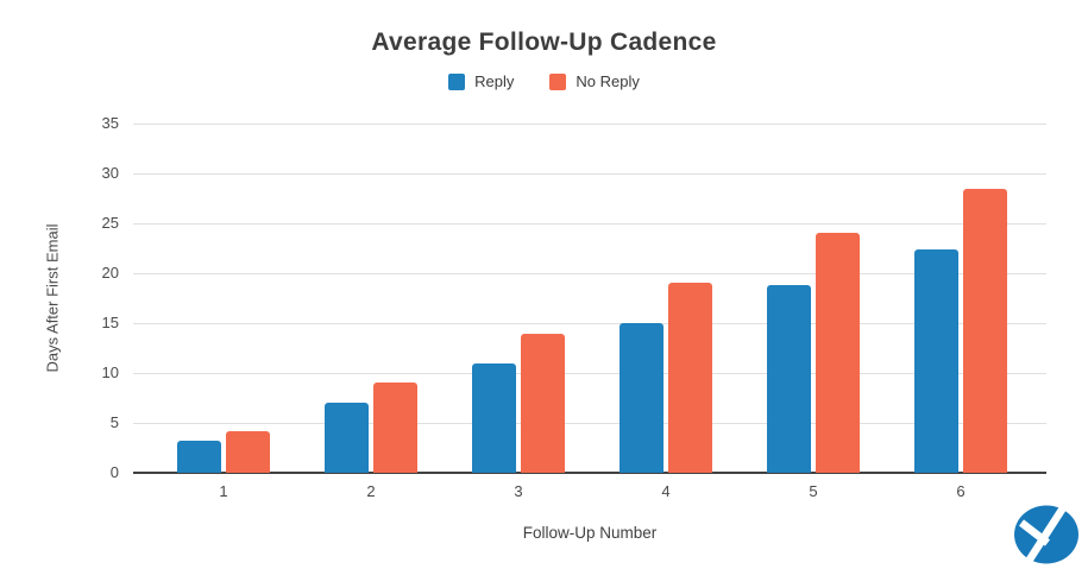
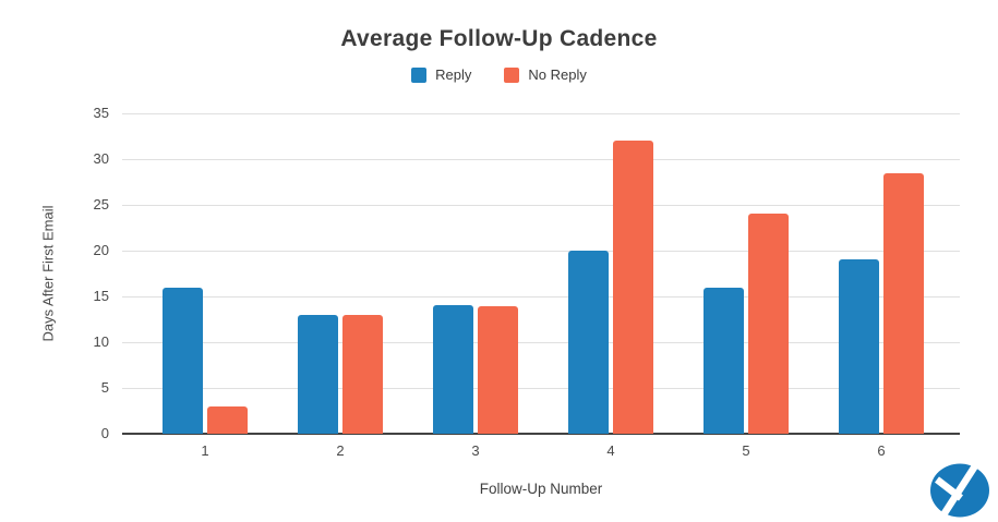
Reply/1: 3 -> 16
No Reply/1: 4 -> 3
Reply/2: 7 -> 13
No Reply/2: 9 -> 13
Reply/3: 11 -> 14
Reply/4: 15 -> 20
No Reply/4: 19 -> 32
Reply/5: 19 -> 16
Reply/6: 22 -> 19
